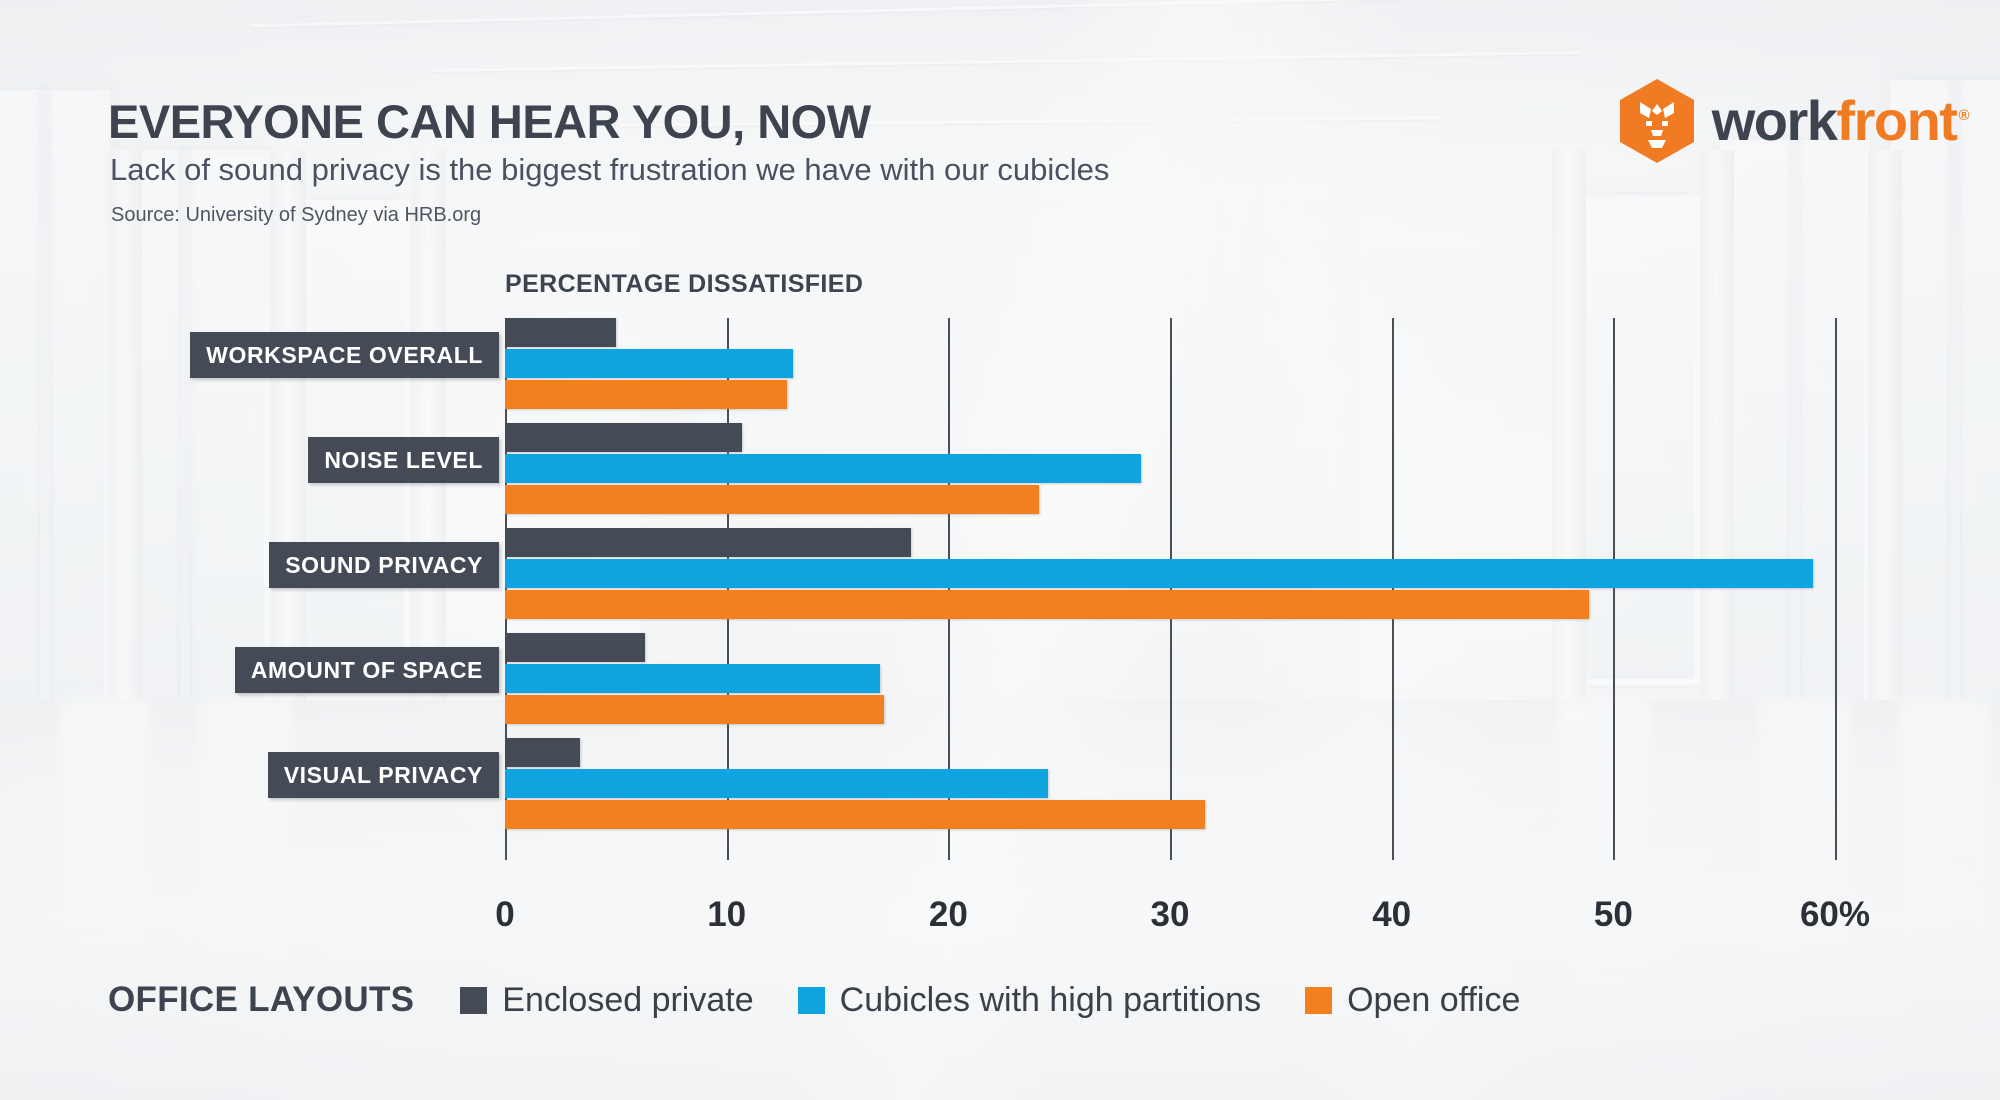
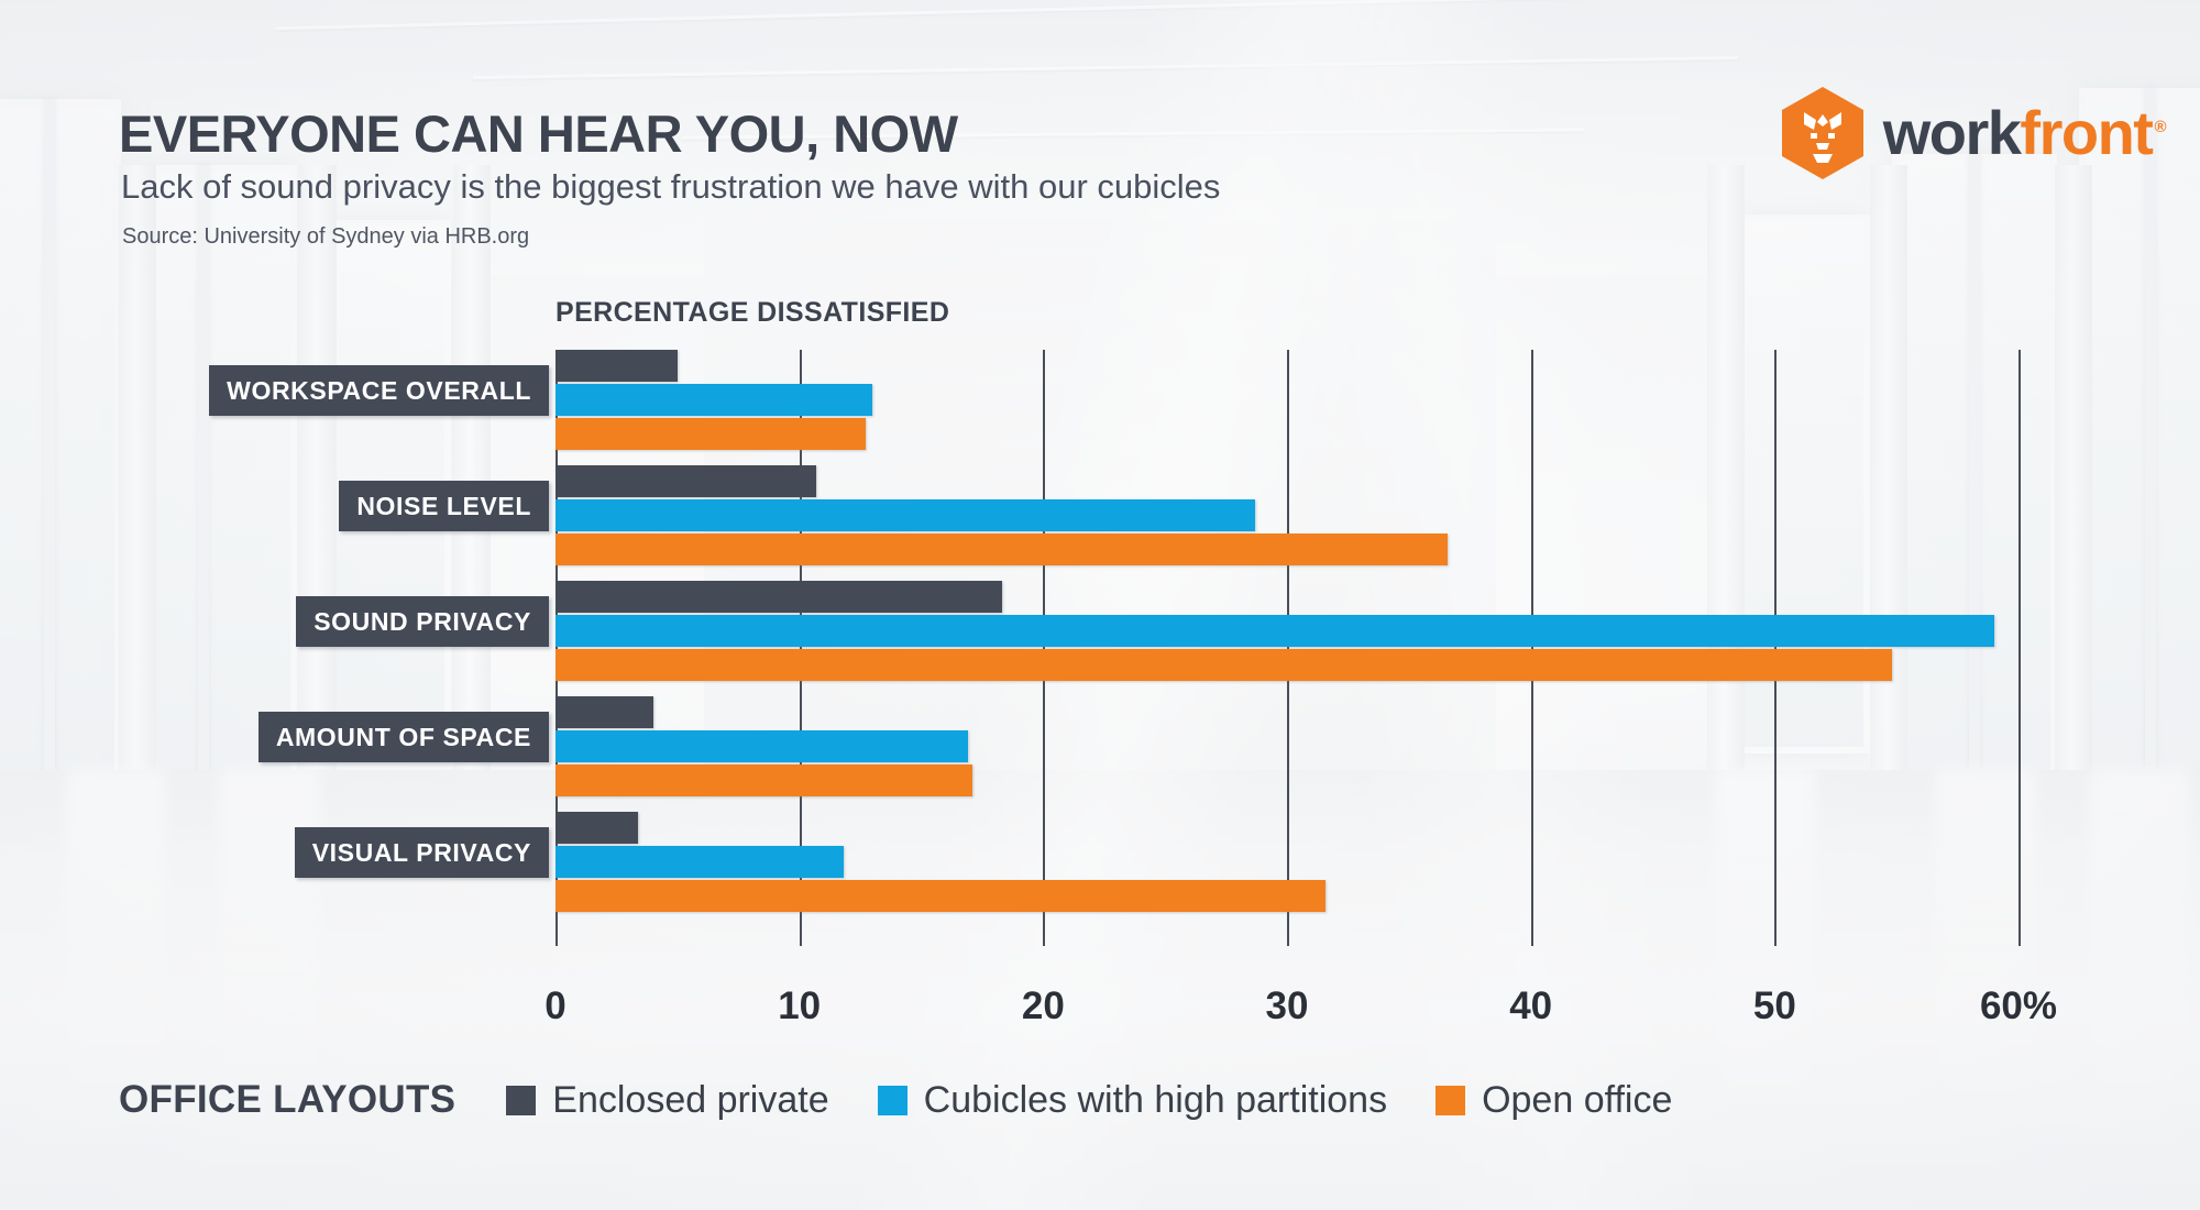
Open office/NOISE LEVEL: 24.1% -> 36.6%
Open office/SOUND PRIVACY: 48.9% -> 54.8%
Enclosed private/AMOUNT OF SPACE: 6.3% -> 4.0%
Cubicles with high partitions/VISUAL PRIVACY: 24.5% -> 11.8%
